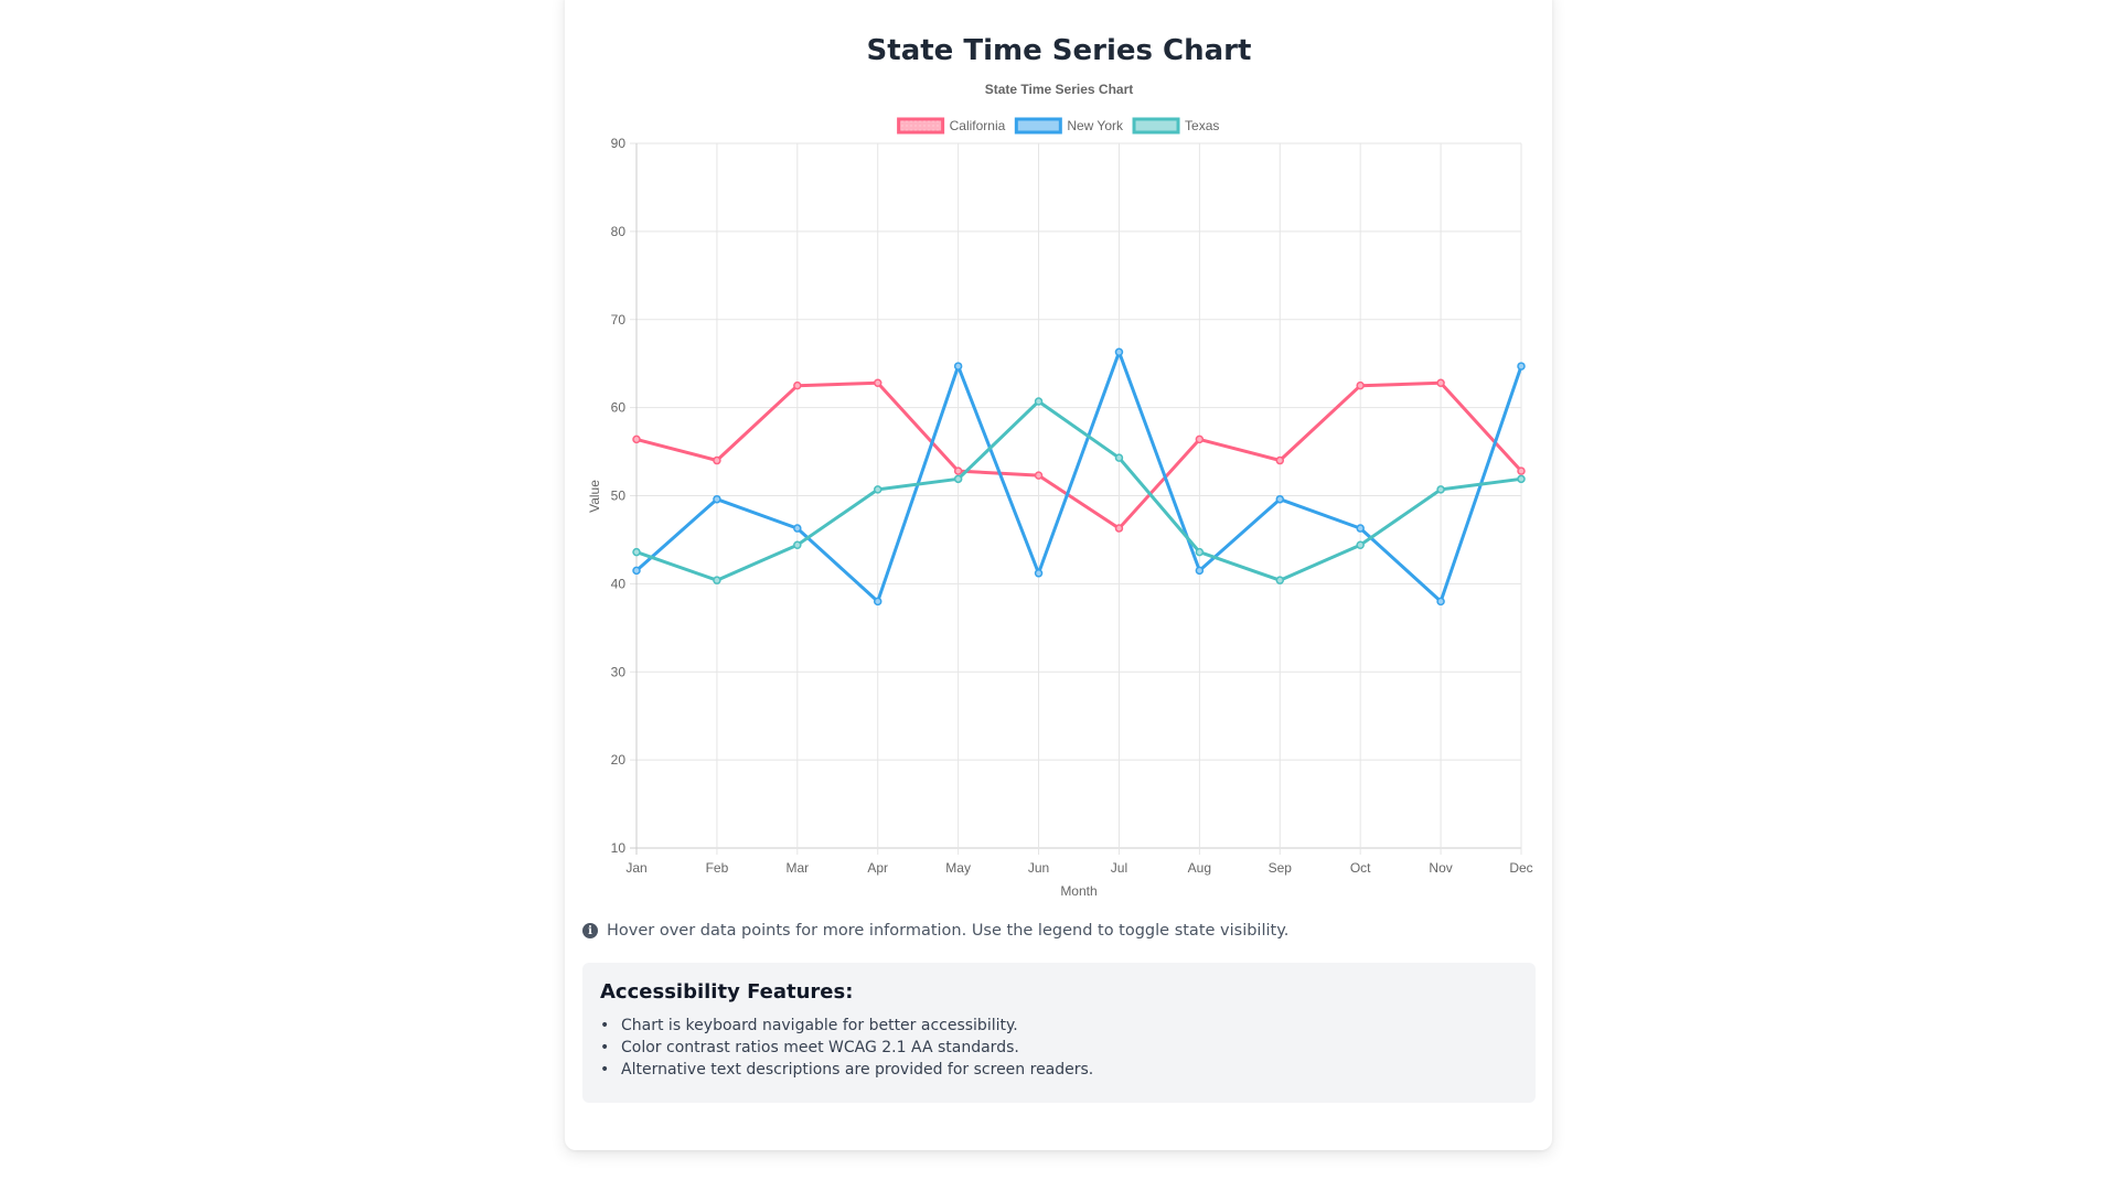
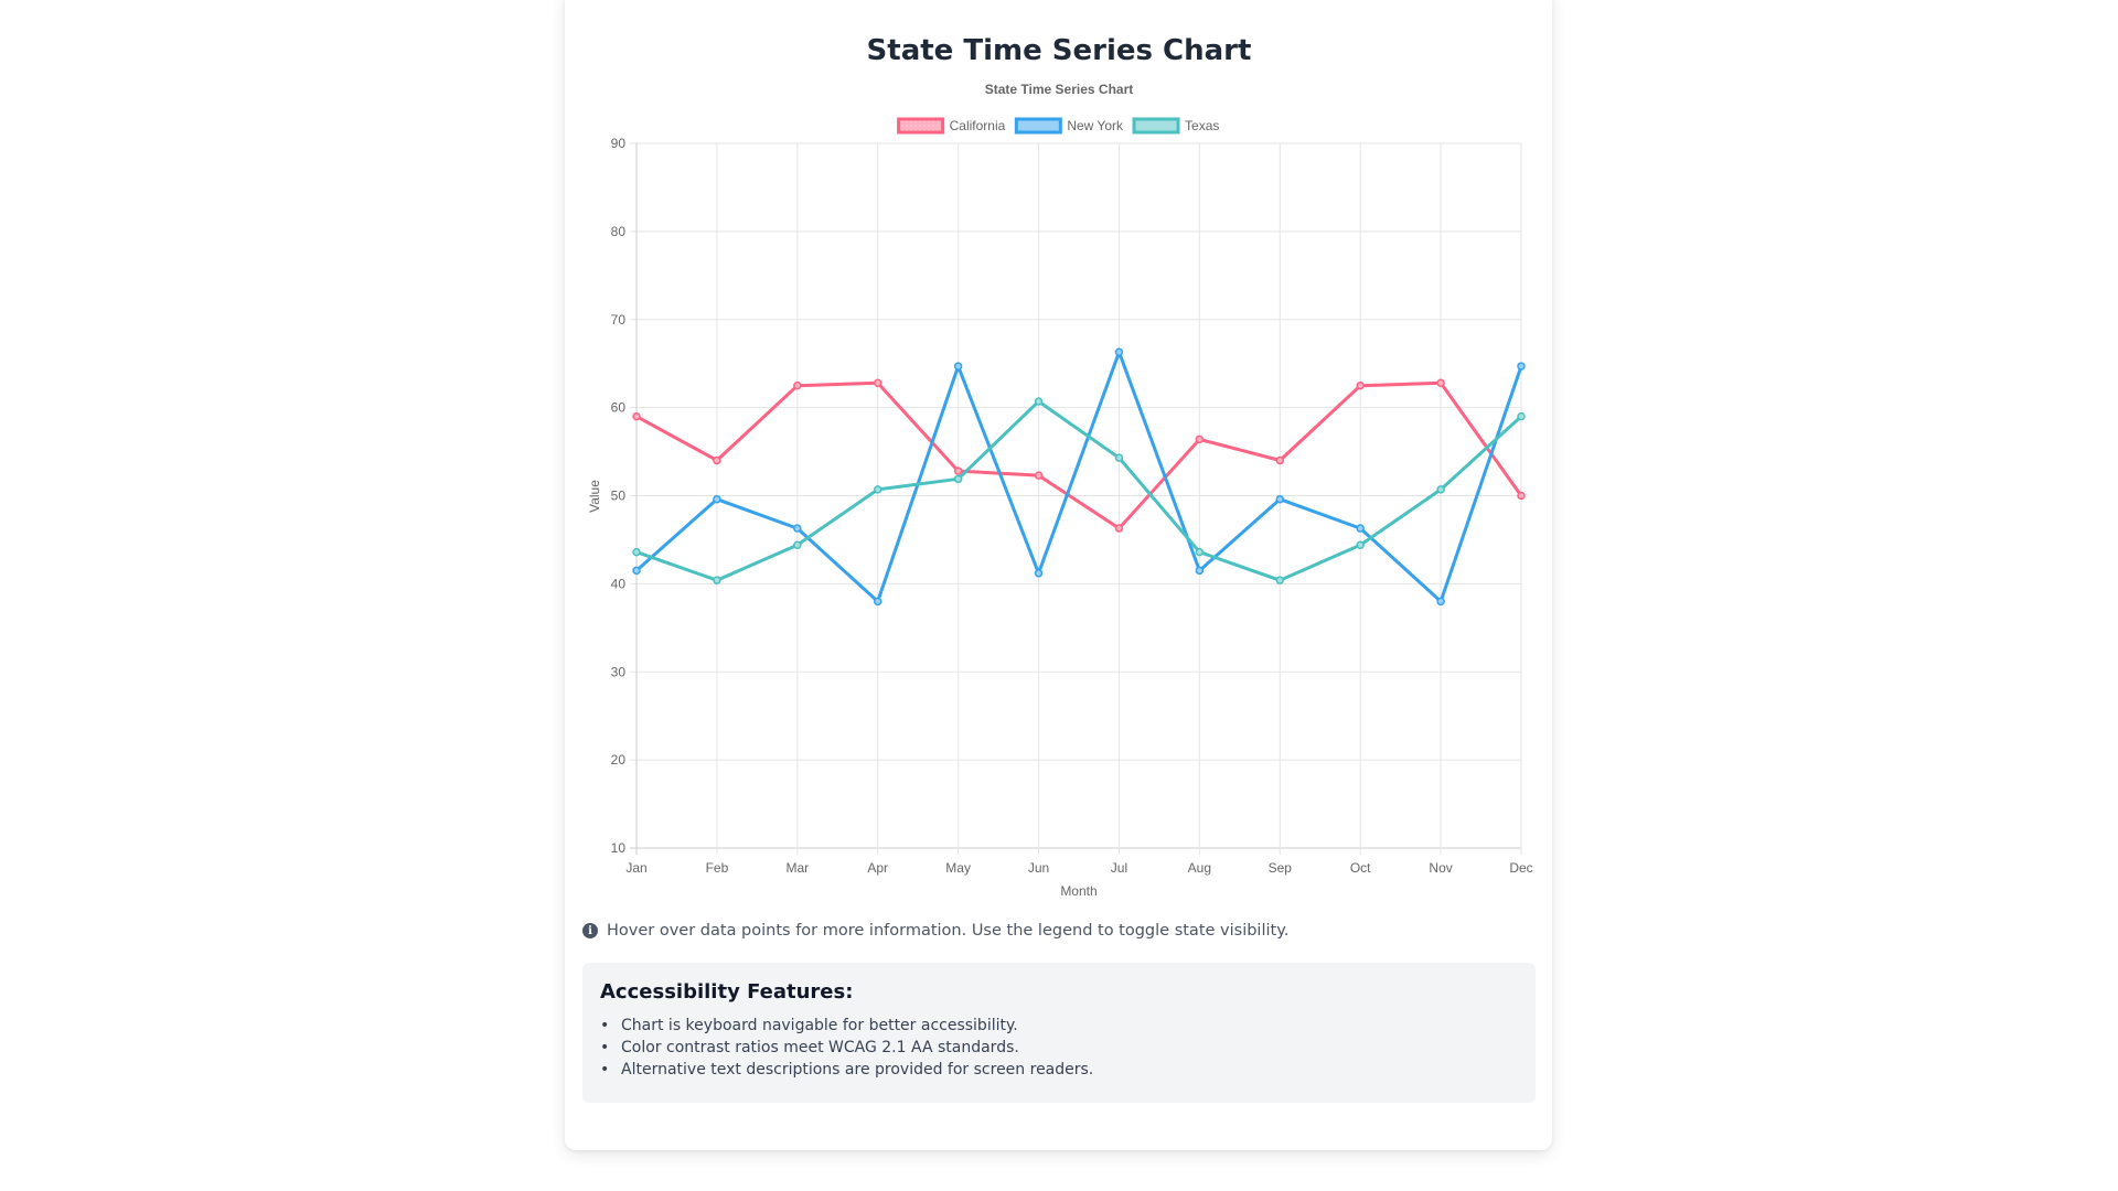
California/Jan: 56 -> 59
California/Dec: 53 -> 50
Texas/Dec: 52 -> 59
